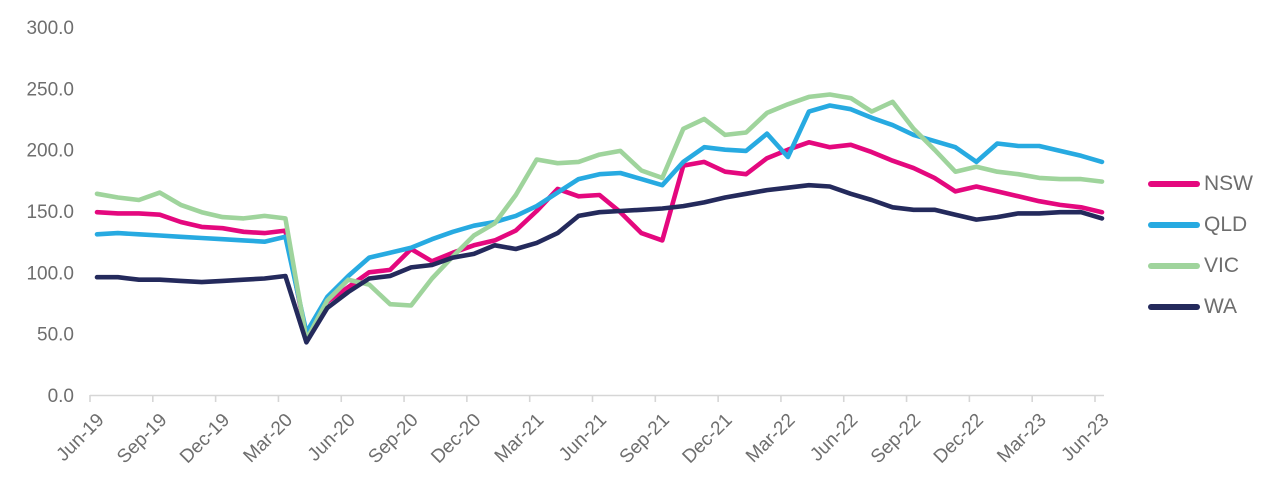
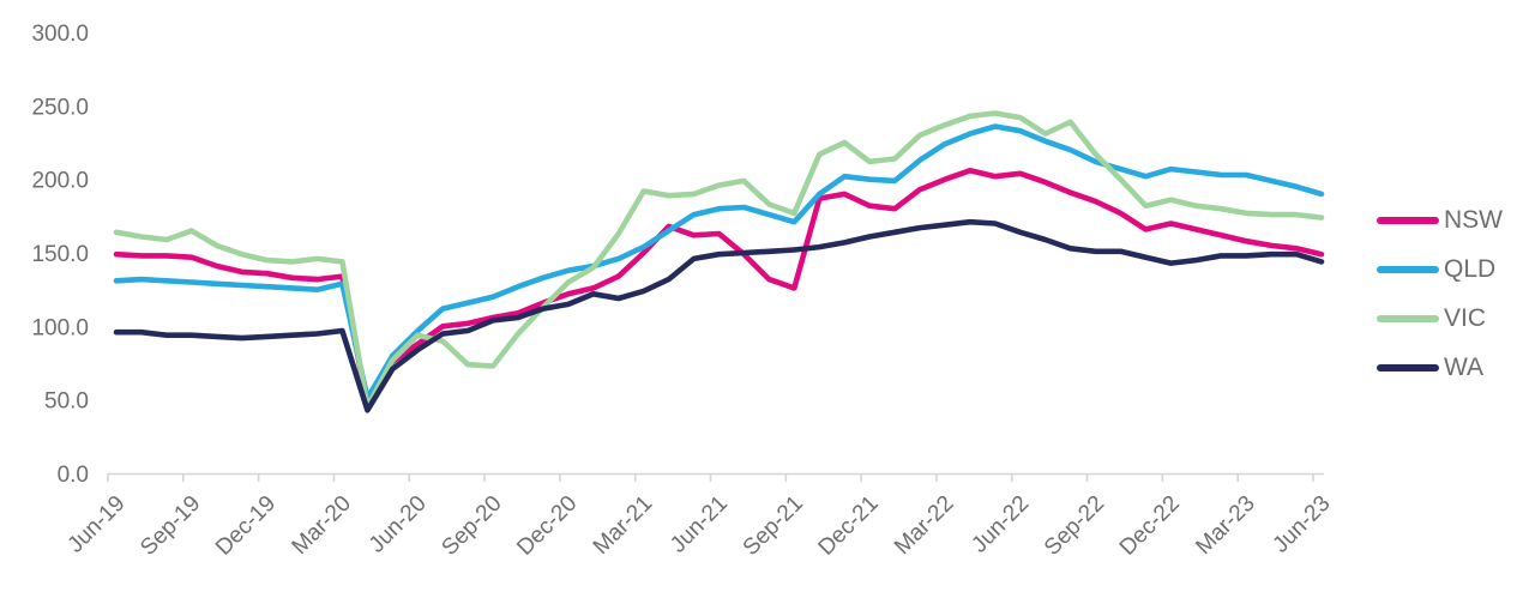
NSW/Sep-20: 119 -> 106
QLD/Mar-22: 194 -> 224
QLD/Dec-22: 190 -> 207
